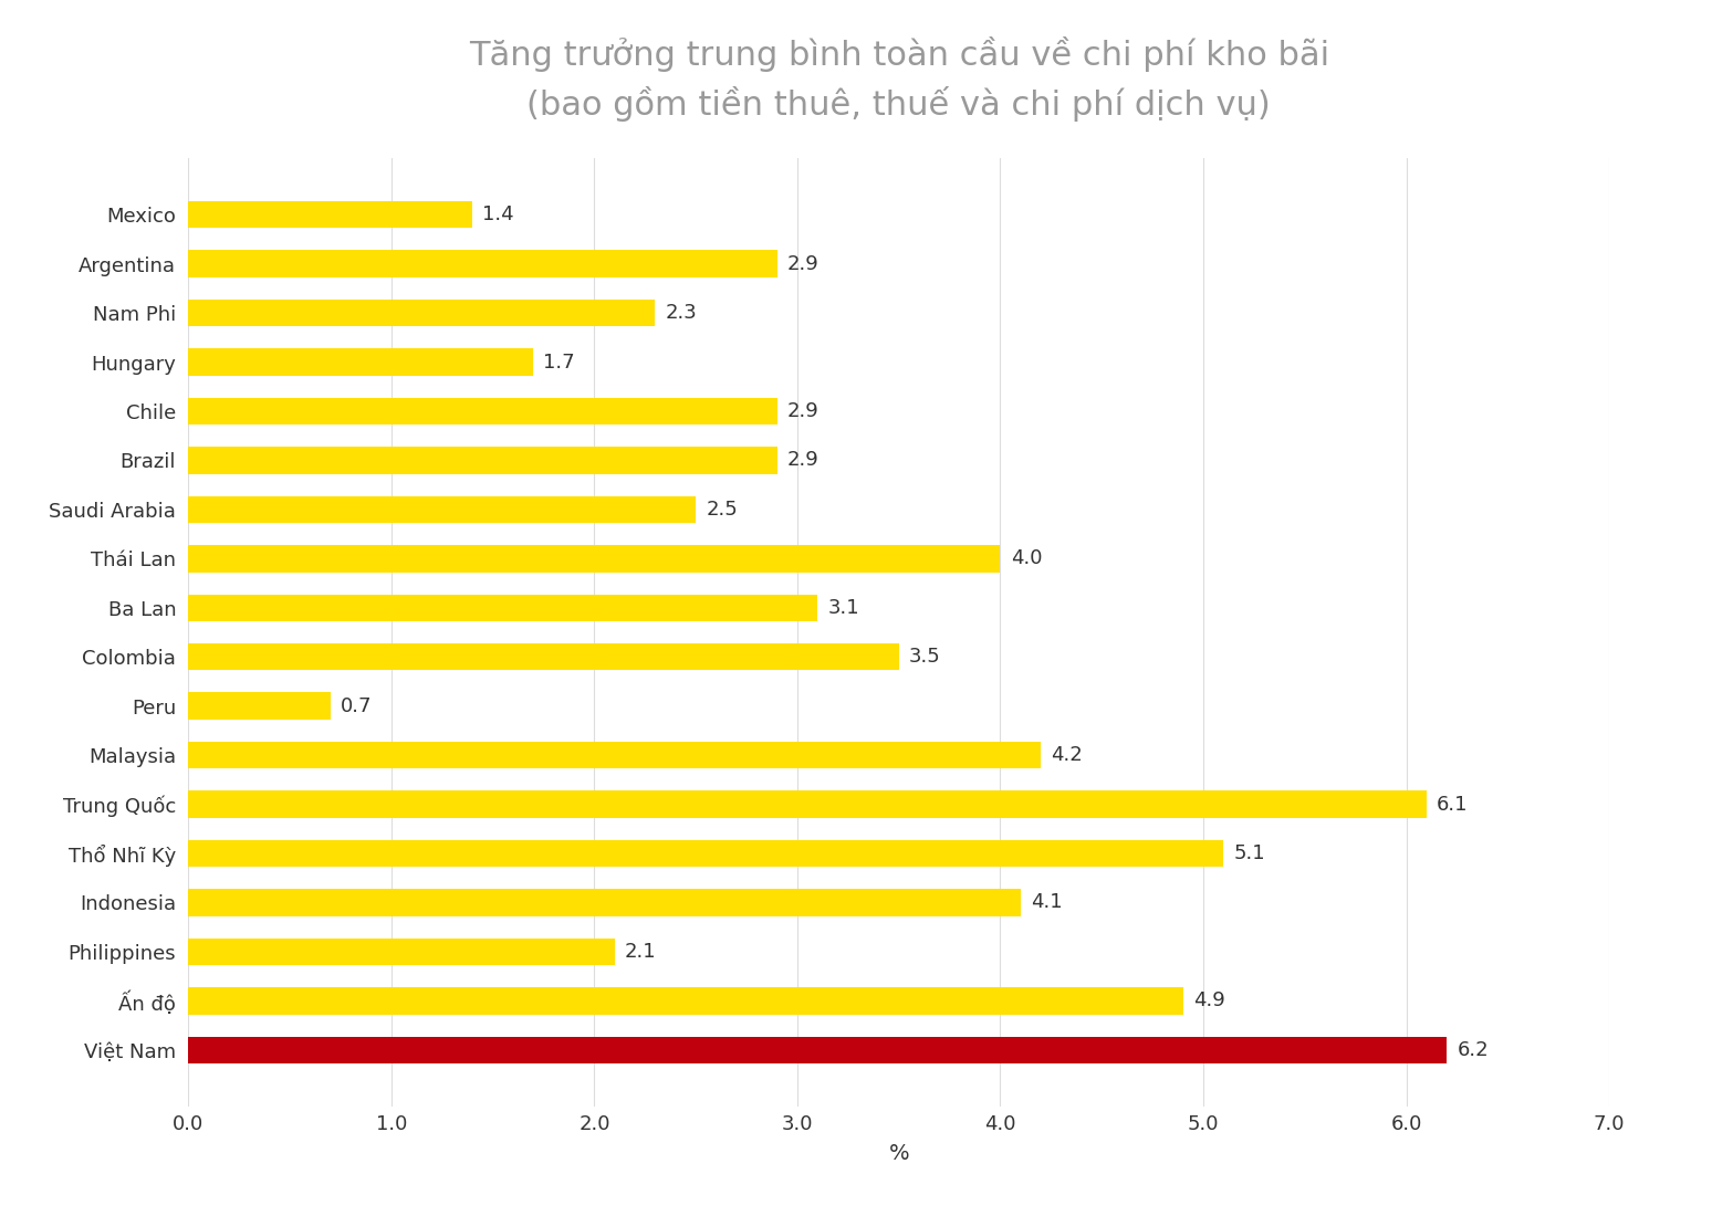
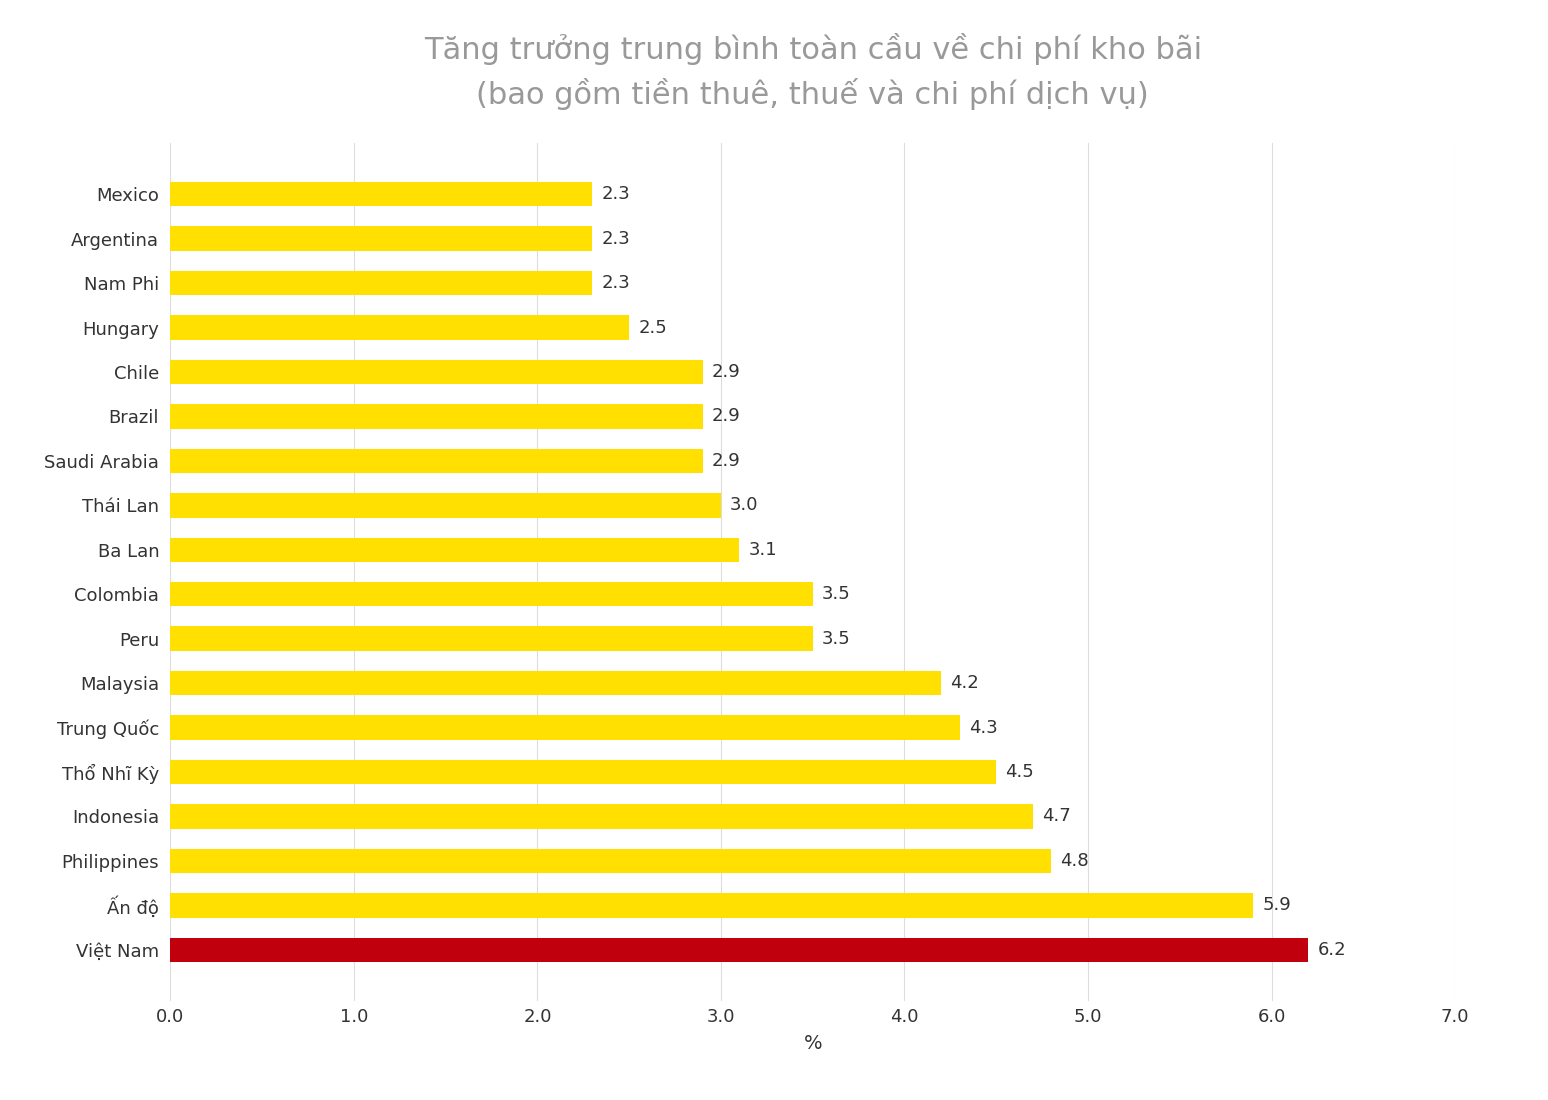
Mexico: 1.4 -> 2.3
Argentina: 2.9 -> 2.3
Hungary: 1.7 -> 2.5
Saudi Arabia: 2.5 -> 2.9
Thái Lan: 4.0 -> 3.0
Peru: 0.7 -> 3.5
Trung Quốc: 6.1 -> 4.3
Thổ Nhĩ Kỳ: 5.1 -> 4.5
Indonesia: 4.1 -> 4.7
Philippines: 2.1 -> 4.8
Ấn độ: 4.9 -> 5.9
